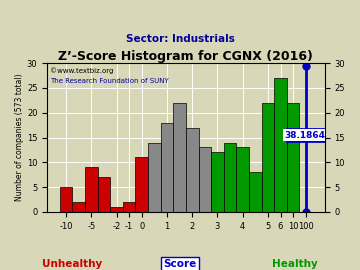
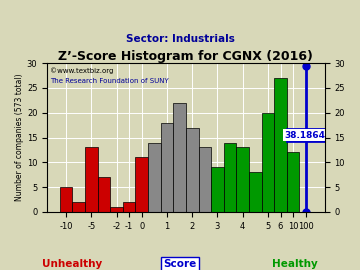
-5: 9 -> 13
3: 12 -> 9
5: 22 -> 20
10: 22 -> 12
